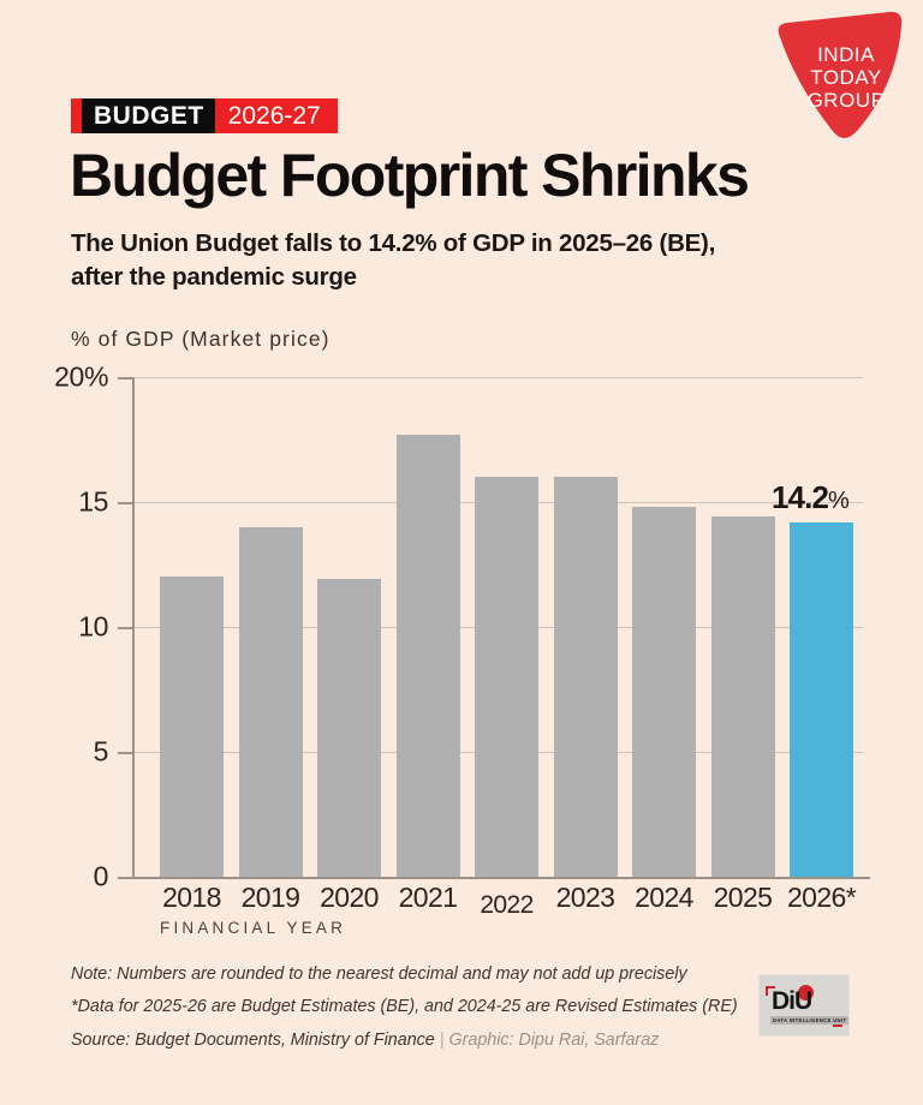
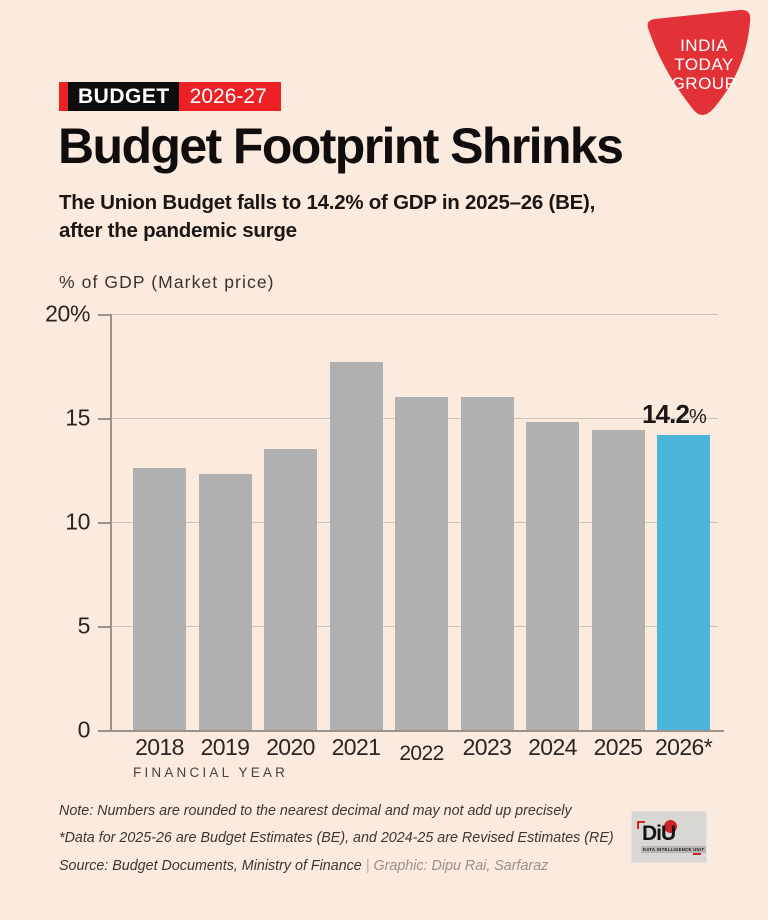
2018: 12.0% -> 12.6%
2019: 14.0% -> 12.3%
2020: 11.9% -> 13.5%
